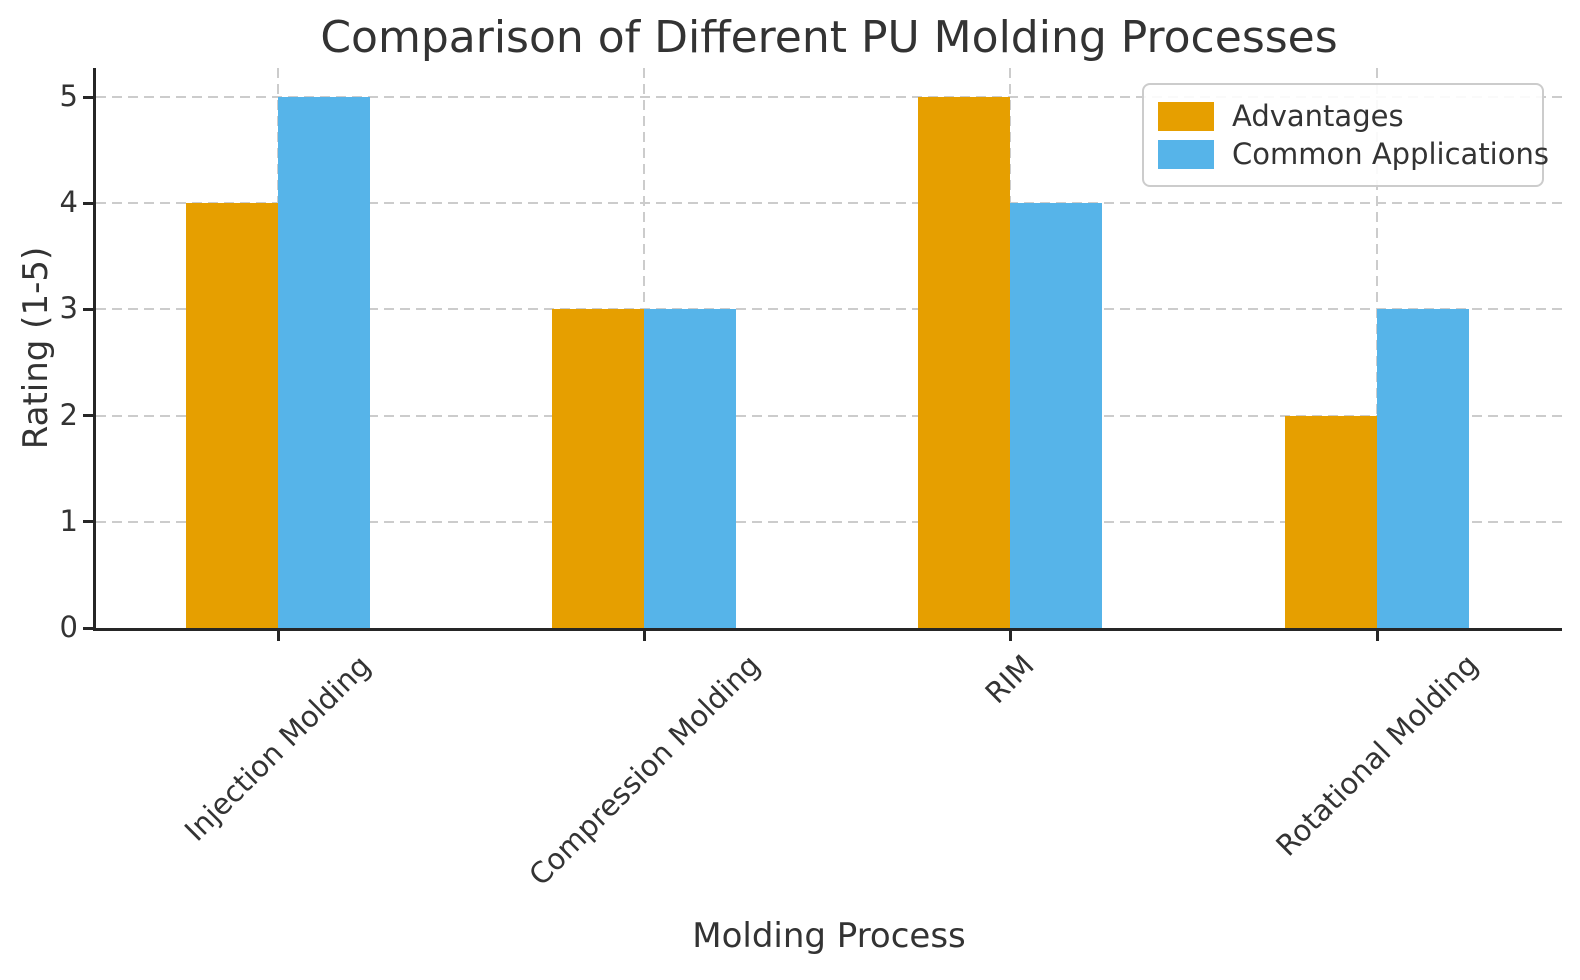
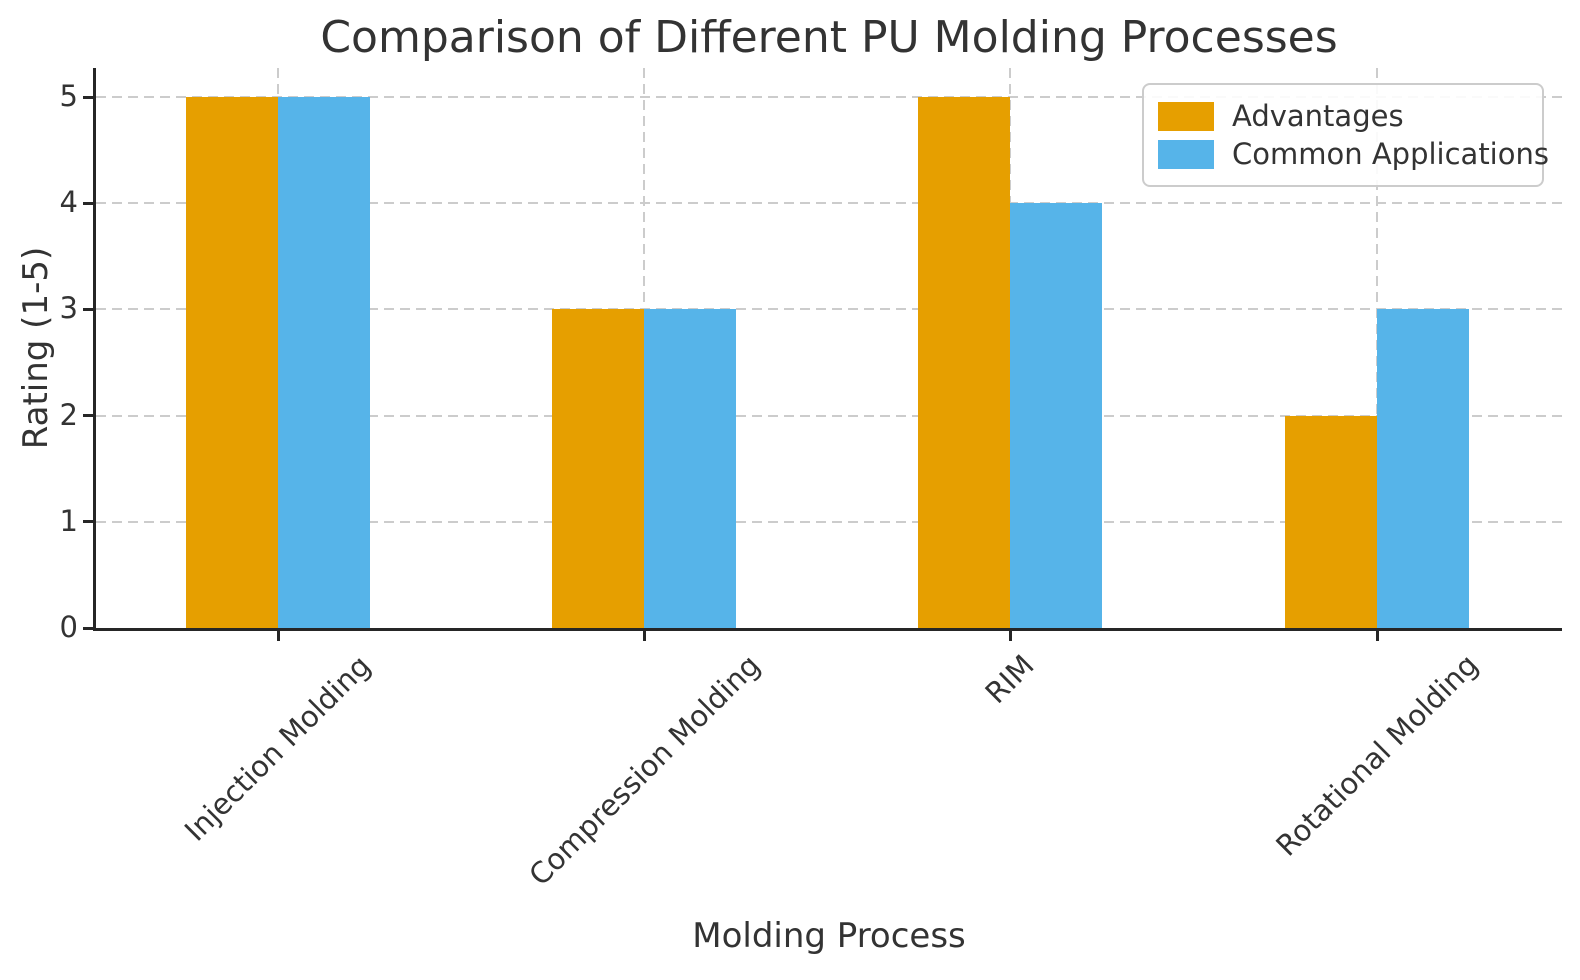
Advantages/Injection Molding: 4 -> 5
